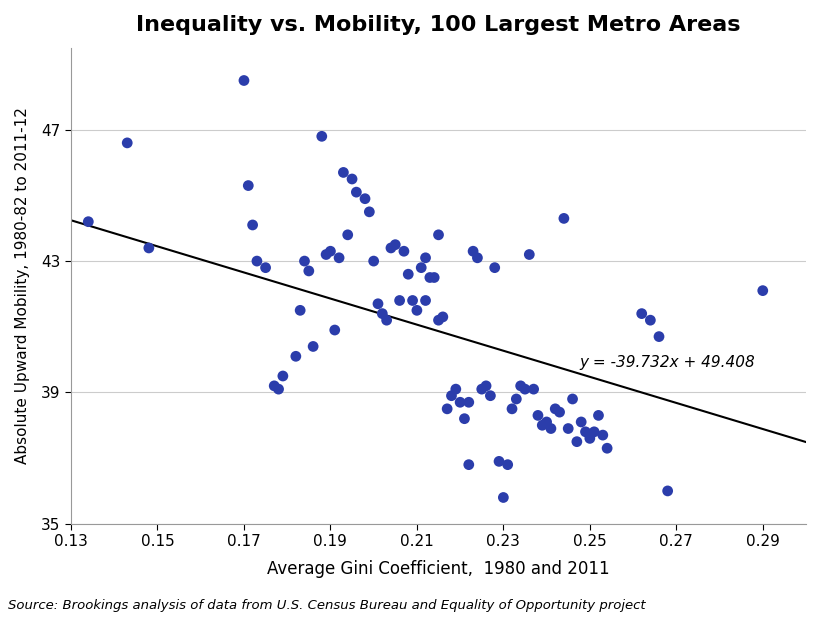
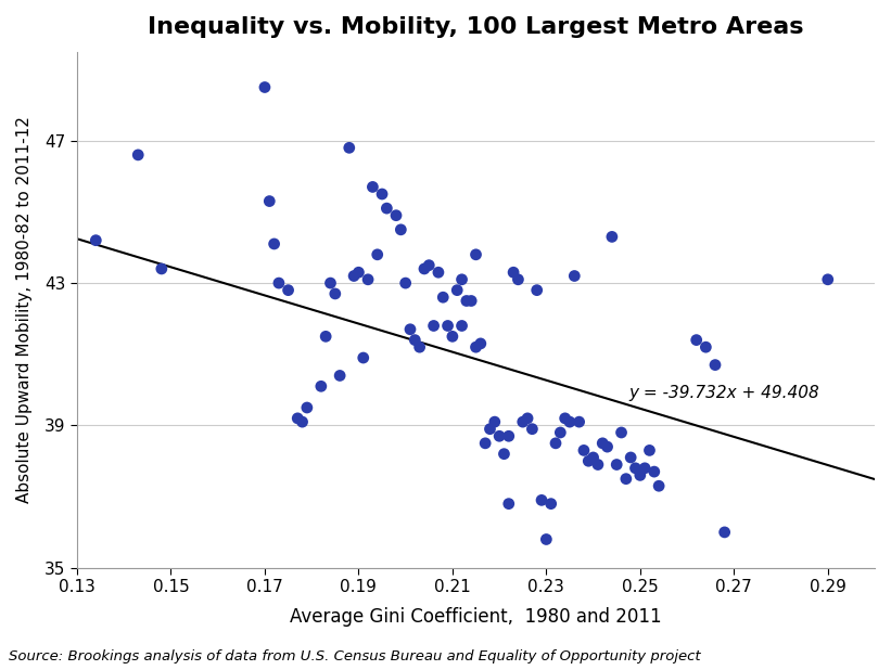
0.29: 42.1 -> 43.1
